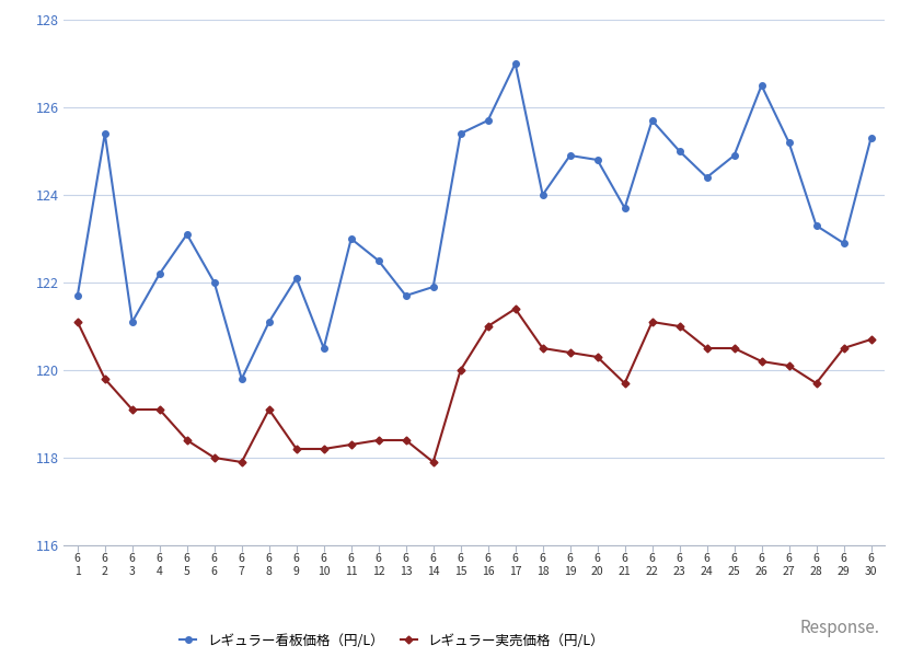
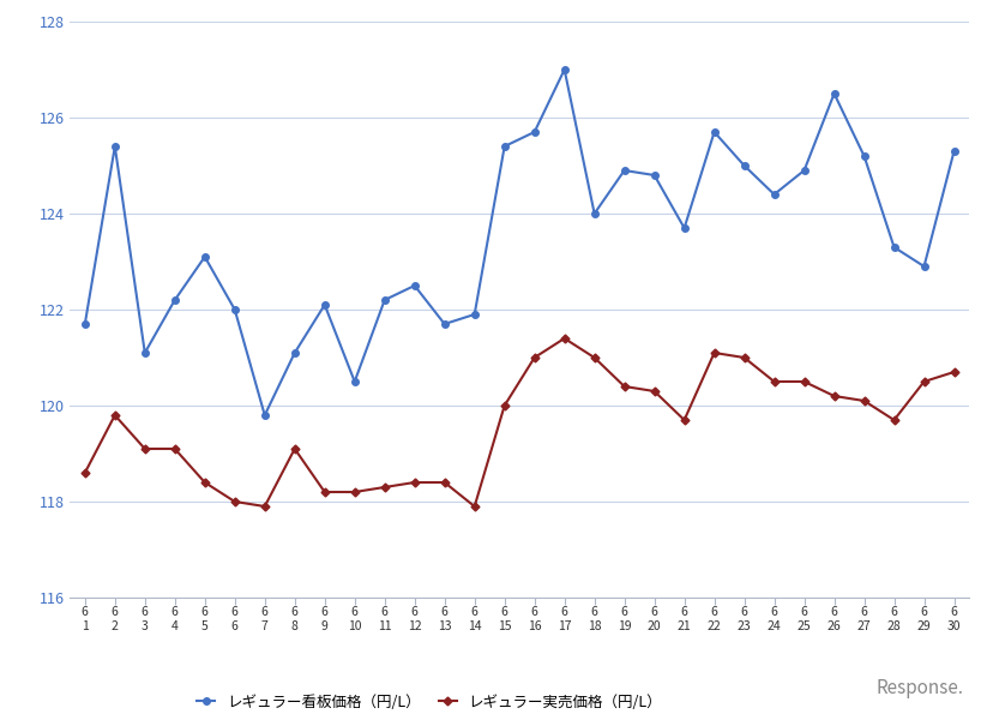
レギュラー実売価格（円/L）/6 1: 121.1 -> 118.6
レギュラー看板価格（円/L）/6 11: 123.0 -> 122.2
レギュラー実売価格（円/L）/6 18: 120.5 -> 121.0
